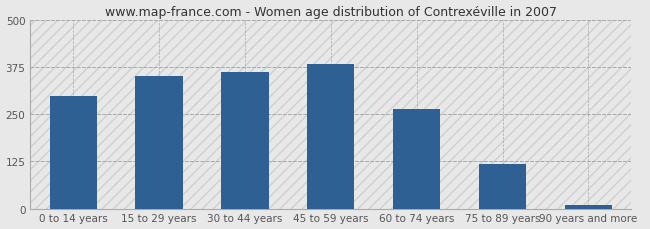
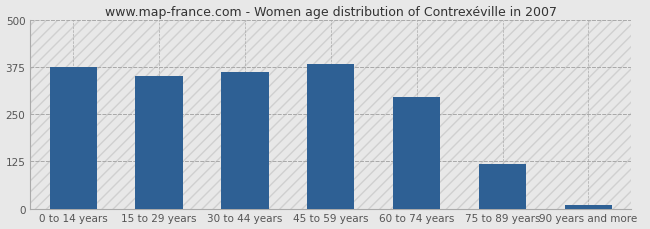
0 to 14 years: 298 -> 375
60 to 74 years: 263 -> 295
